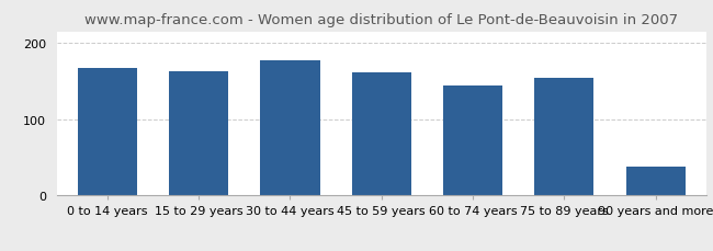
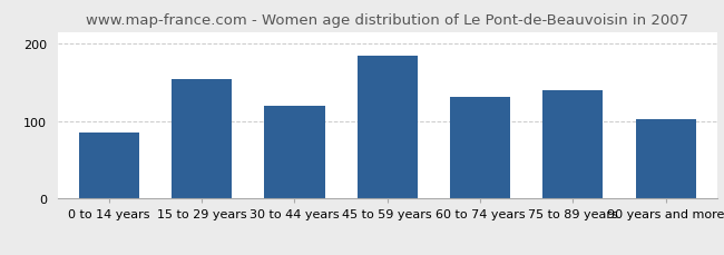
0 to 14 years: 168 -> 86
15 to 29 years: 163 -> 154
30 to 44 years: 178 -> 120
45 to 59 years: 162 -> 184
60 to 74 years: 145 -> 132
75 to 89 years: 155 -> 140
90 years and more: 38 -> 102
